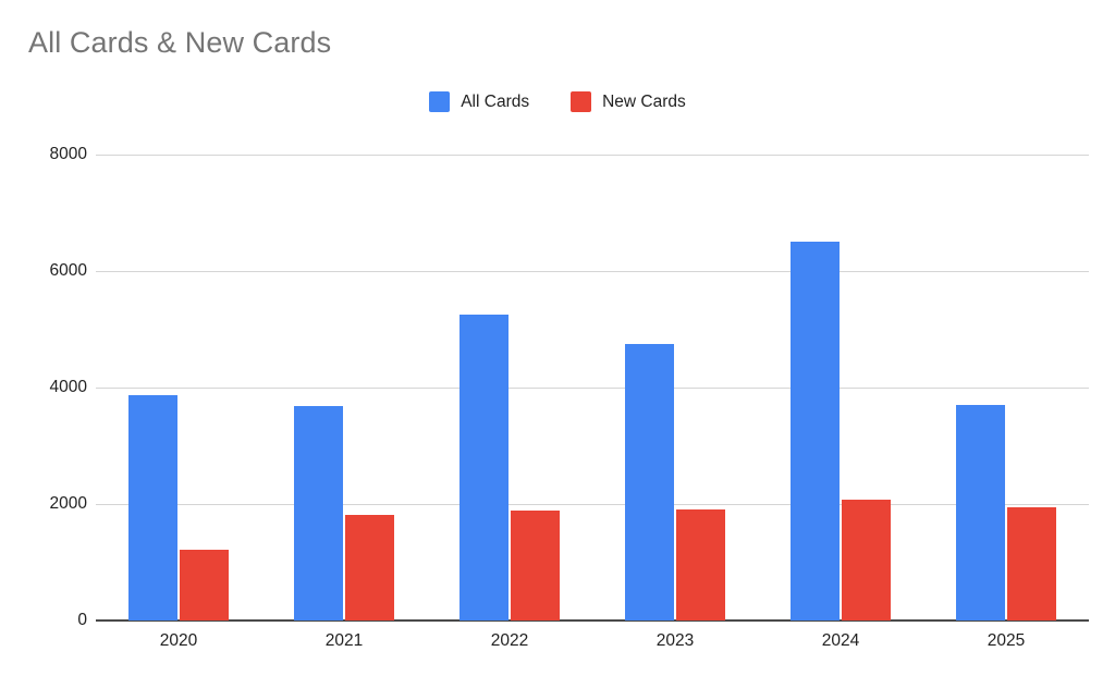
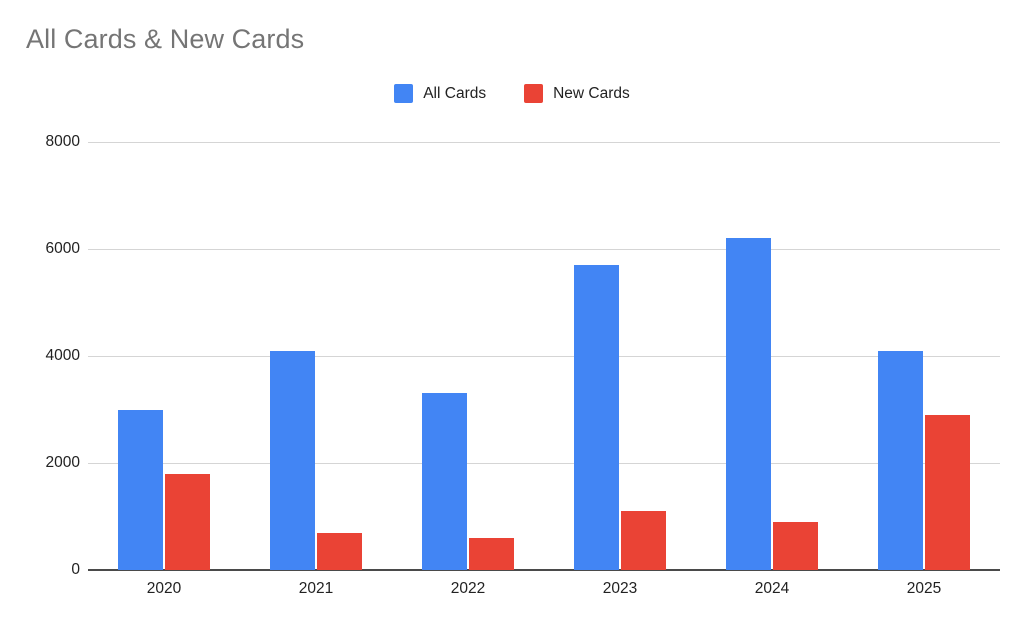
All Cards/2020: 3900 -> 3000
New Cards/2020: 1200 -> 1800
All Cards/2021: 3700 -> 4100
New Cards/2021: 1800 -> 700
All Cards/2022: 5200 -> 3300
New Cards/2022: 1900 -> 600
All Cards/2023: 4700 -> 5700
New Cards/2023: 1900 -> 1100
All Cards/2024: 6500 -> 6200
New Cards/2024: 2100 -> 900
All Cards/2025: 3700 -> 4100
New Cards/2025: 1900 -> 2900
